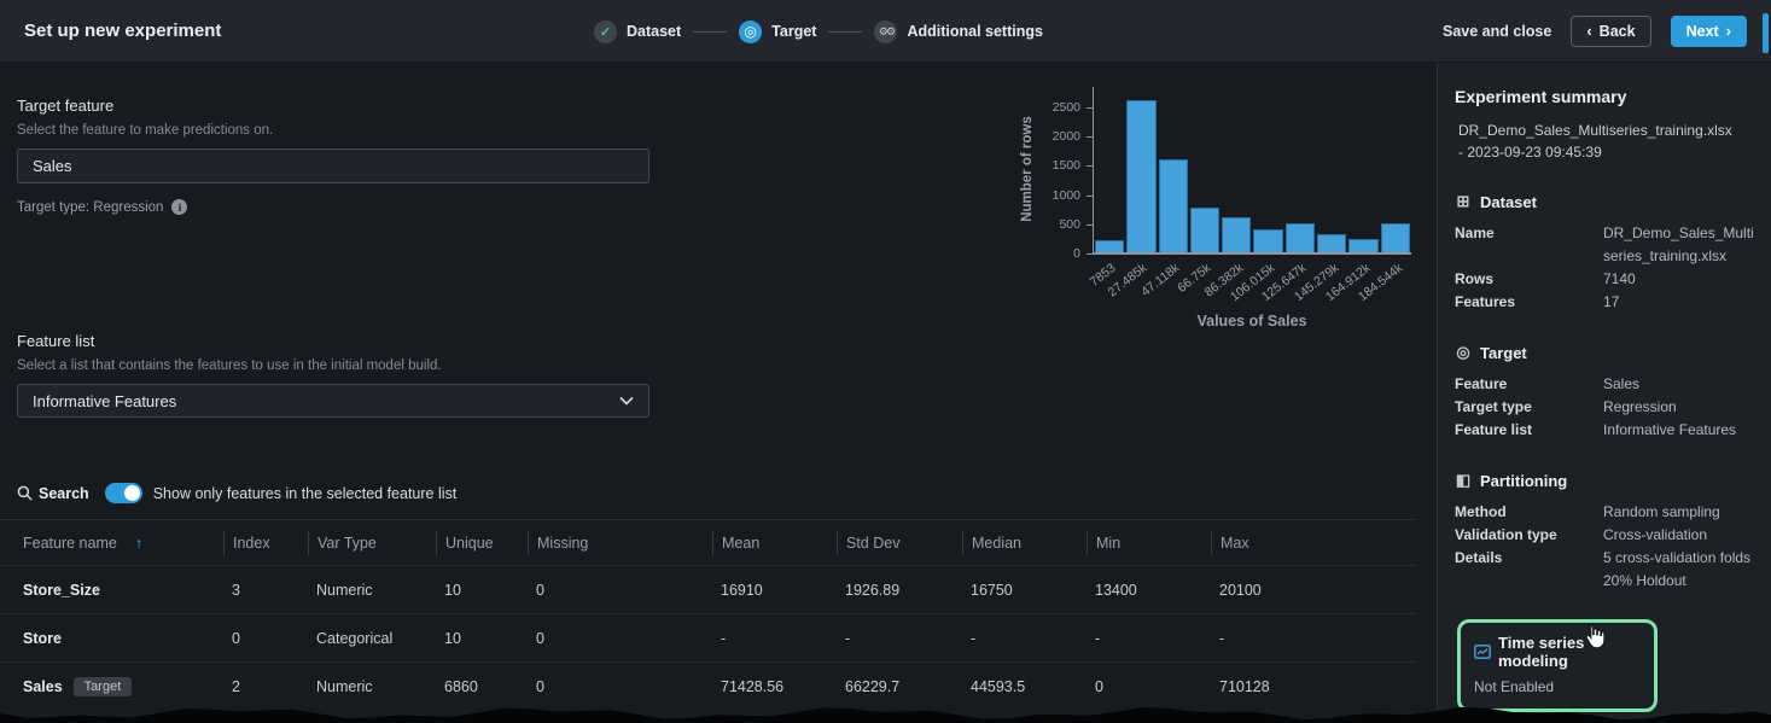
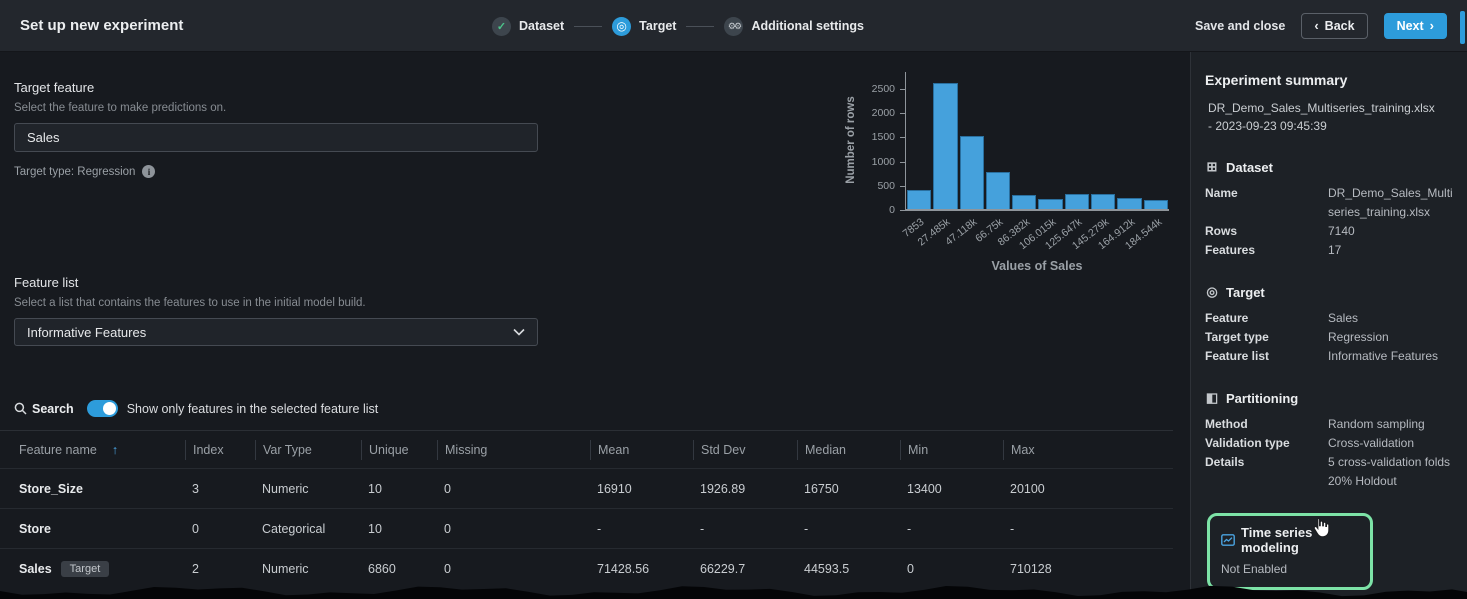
7853: 200 -> 400
47.118k: 1600 -> 1500
86.382k: 600 -> 300
106.015k: 400 -> 200
125.647k: 500 -> 300
184.544k: 500 -> 200
